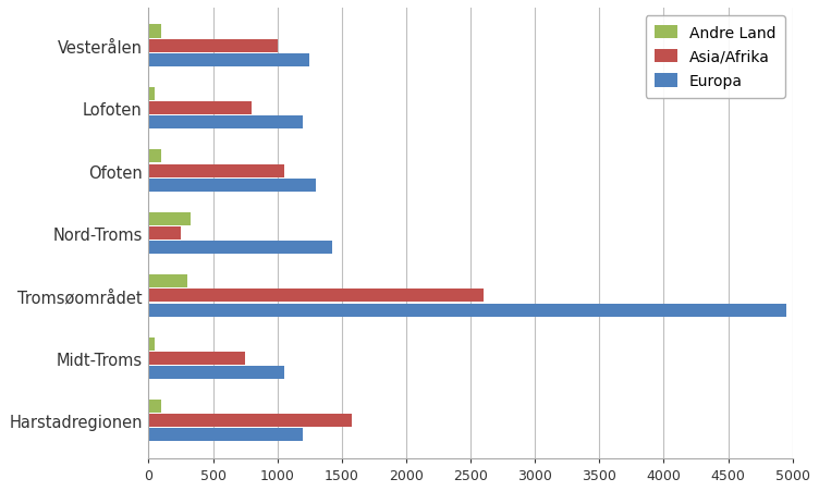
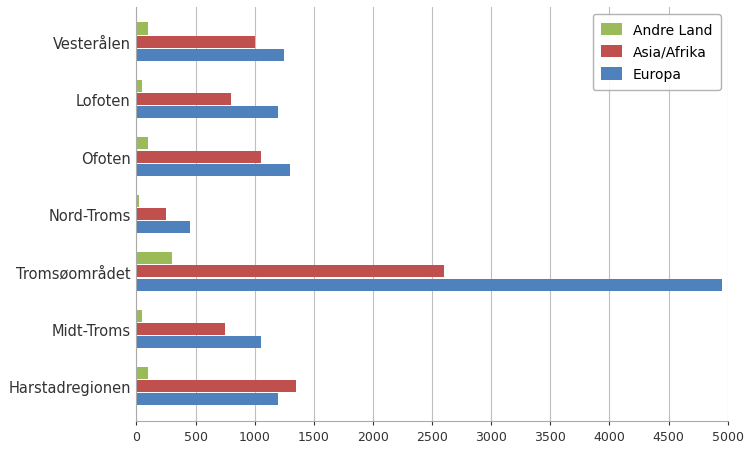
Andre Land/Nord-Troms: 330 -> 20
Europa/Nord-Troms: 1430 -> 450
Asia/Afrika/Harstadregionen: 1580 -> 1350
